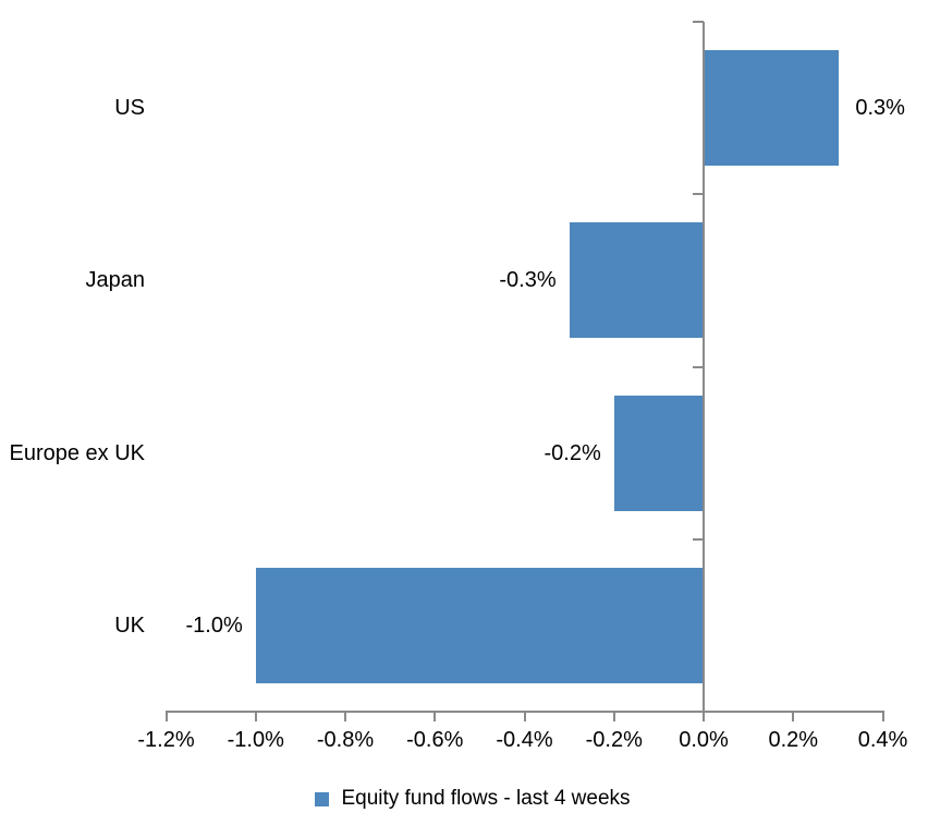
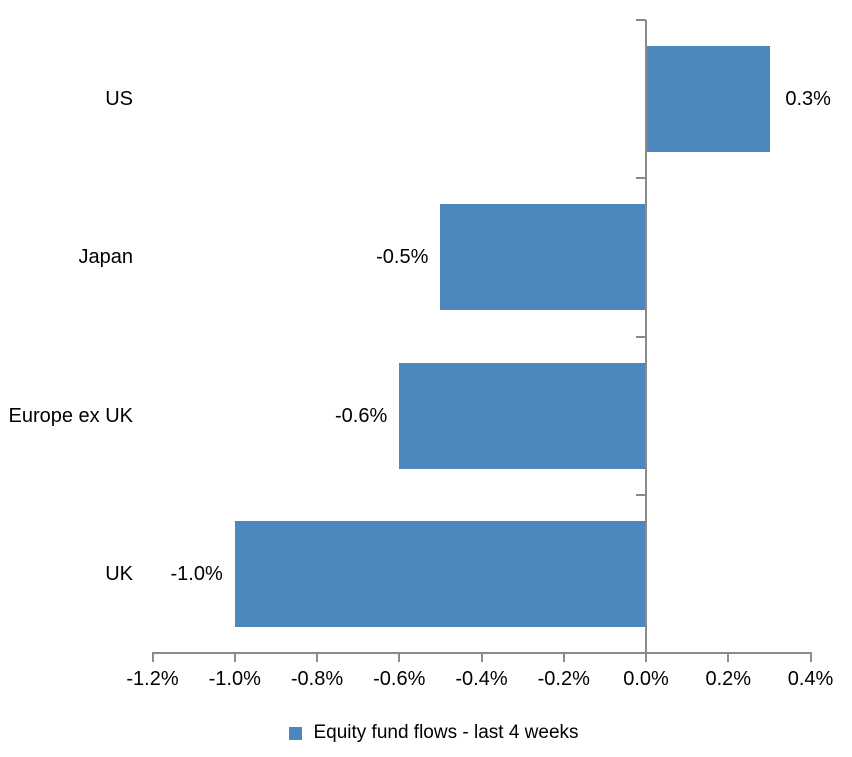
Japan: -0.3% -> -0.5%
Europe ex UK: -0.2% -> -0.6%
